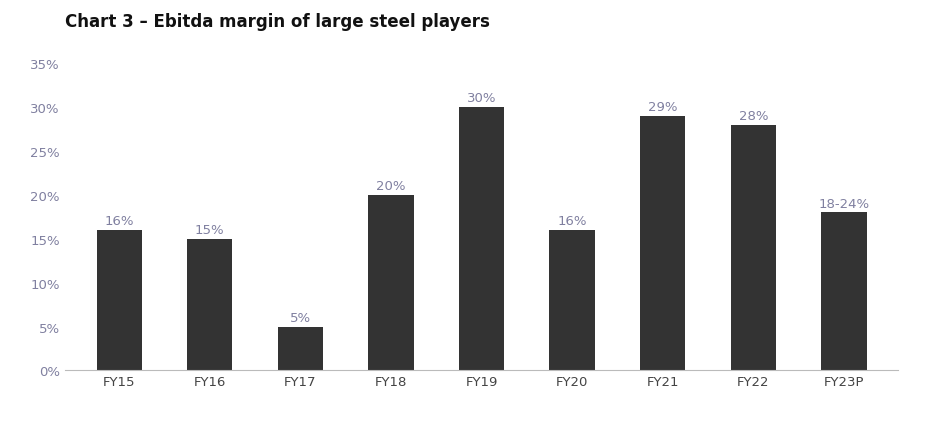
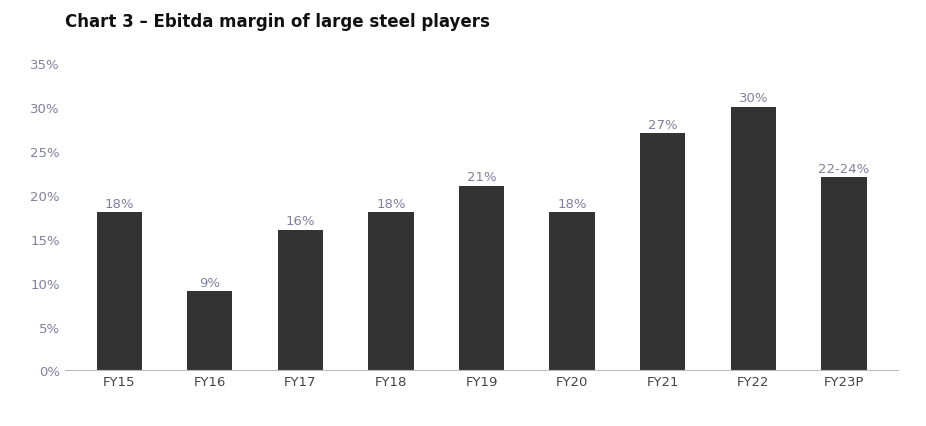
FY15: 16% -> 18%
FY16: 15% -> 9%
FY17: 5% -> 16%
FY18: 20% -> 18%
FY19: 30% -> 21%
FY20: 16% -> 18%
FY21: 29% -> 27%
FY22: 28% -> 30%
FY23P: 18 -> 22
